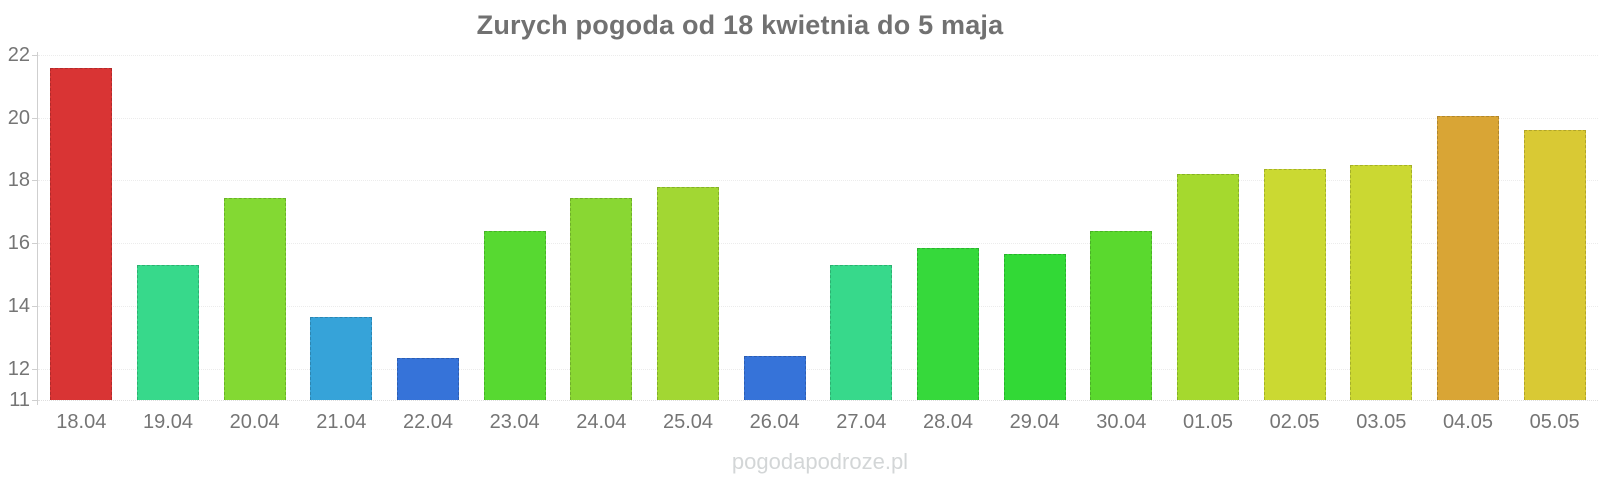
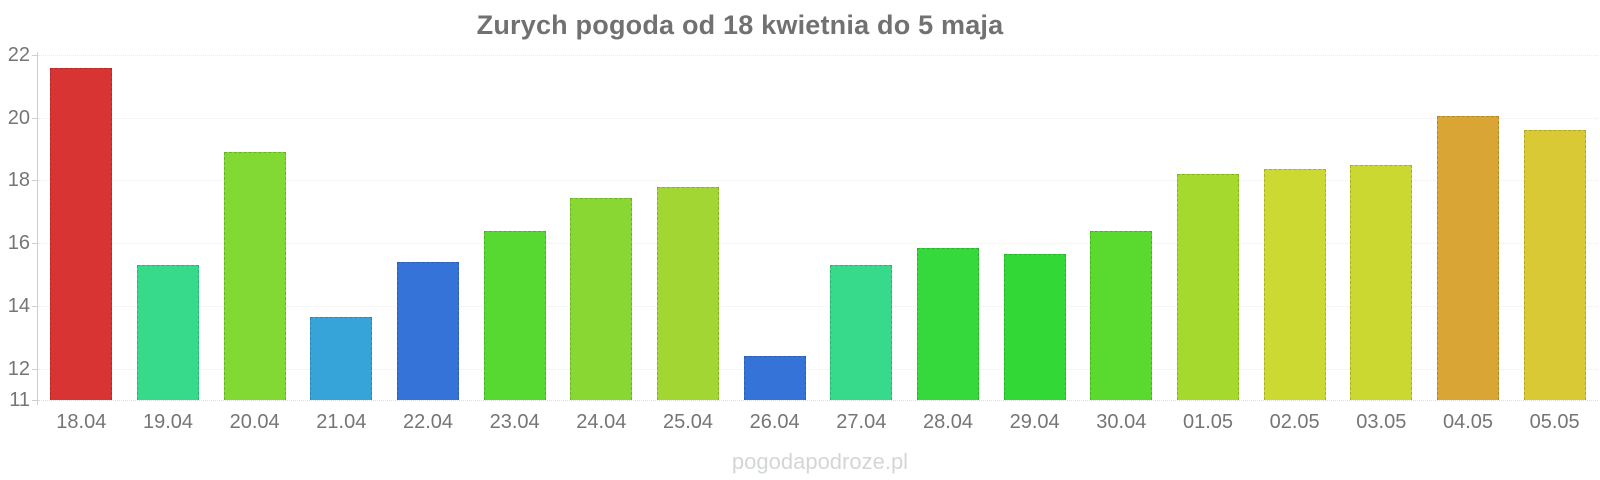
20.04: 17.4 -> 18.9
22.04: 12.3 -> 15.4
